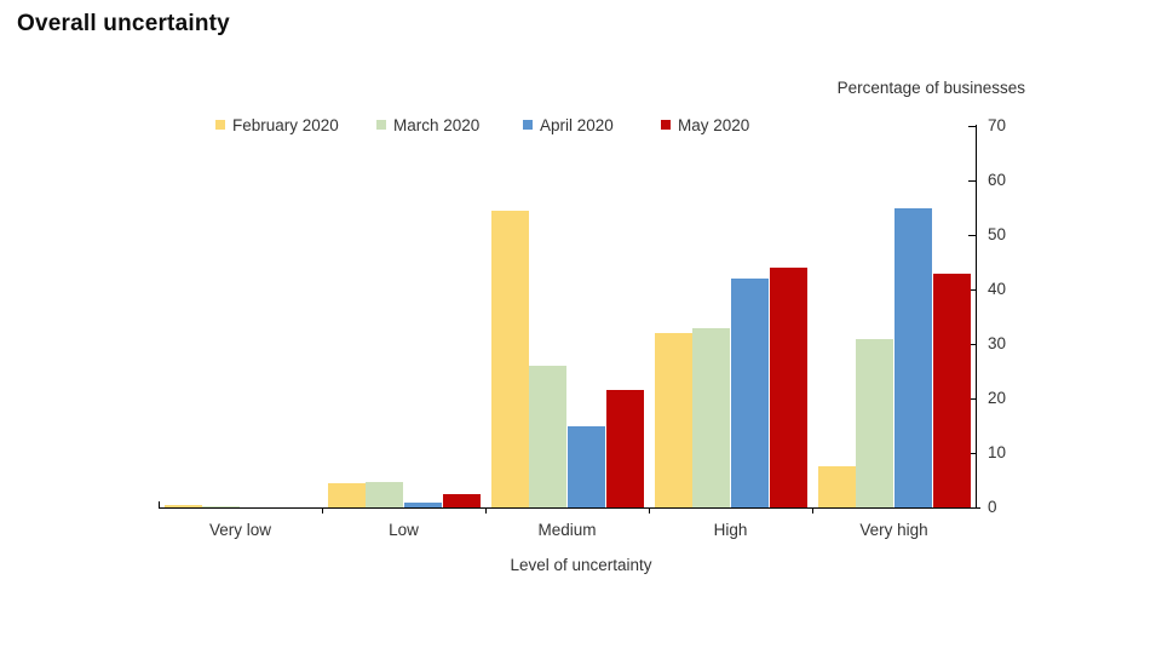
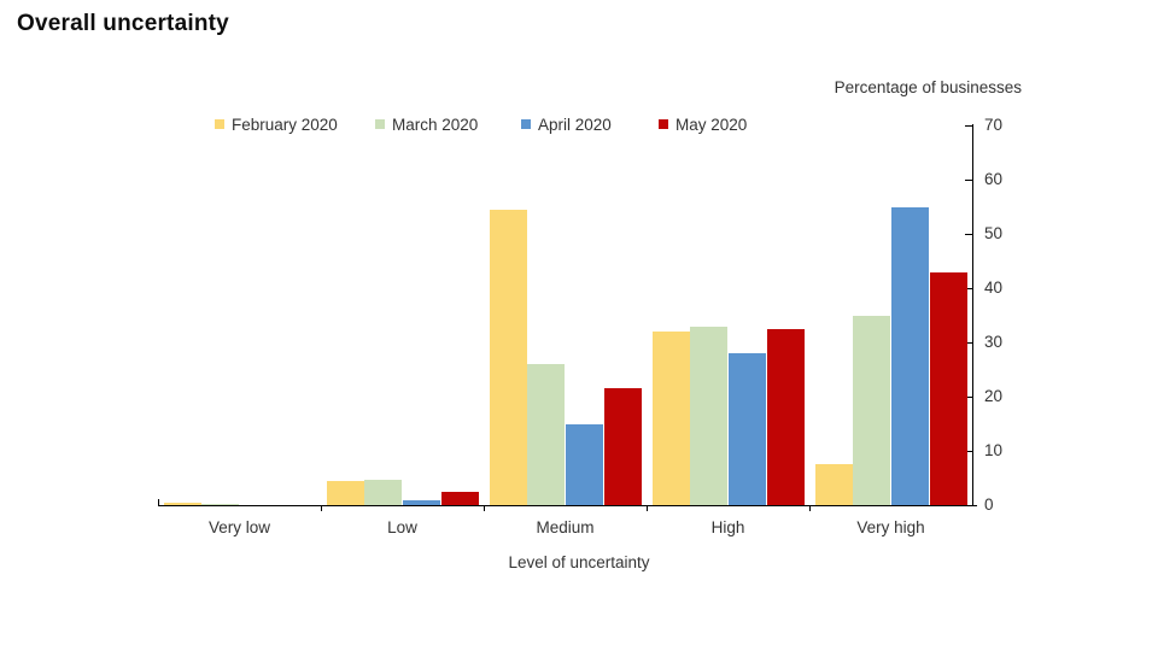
April 2020/High: 42 -> 28
May 2020/High: 44 -> 32
March 2020/Very high: 31 -> 35
